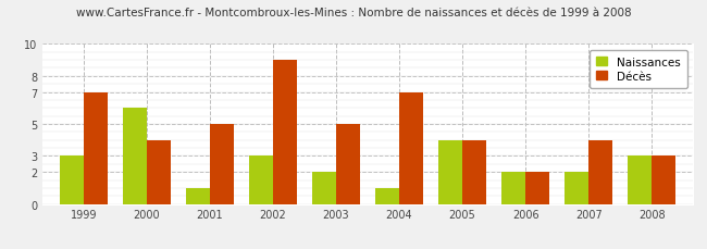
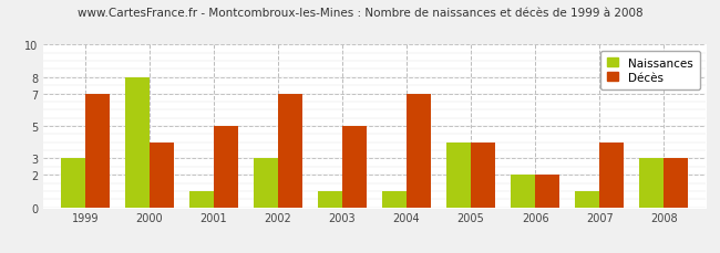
Naissances/2000: 6 -> 8
Décès/2002: 9 -> 7
Naissances/2003: 2 -> 1
Naissances/2007: 2 -> 1
